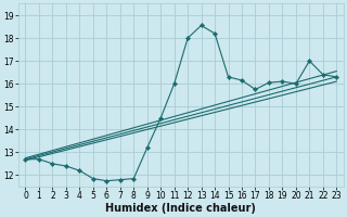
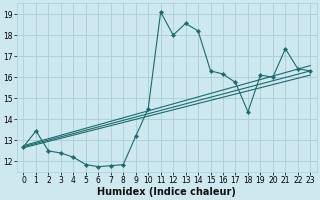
1: 12.70 -> 13.45
11: 16.00 -> 19.10
18: 16.05 -> 14.35
21: 17.00 -> 17.35
